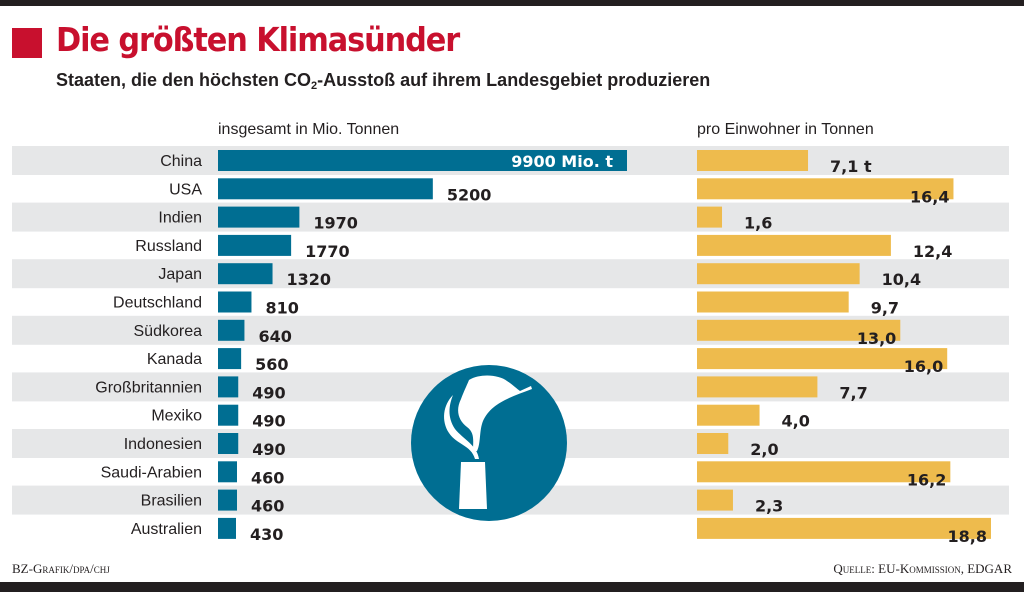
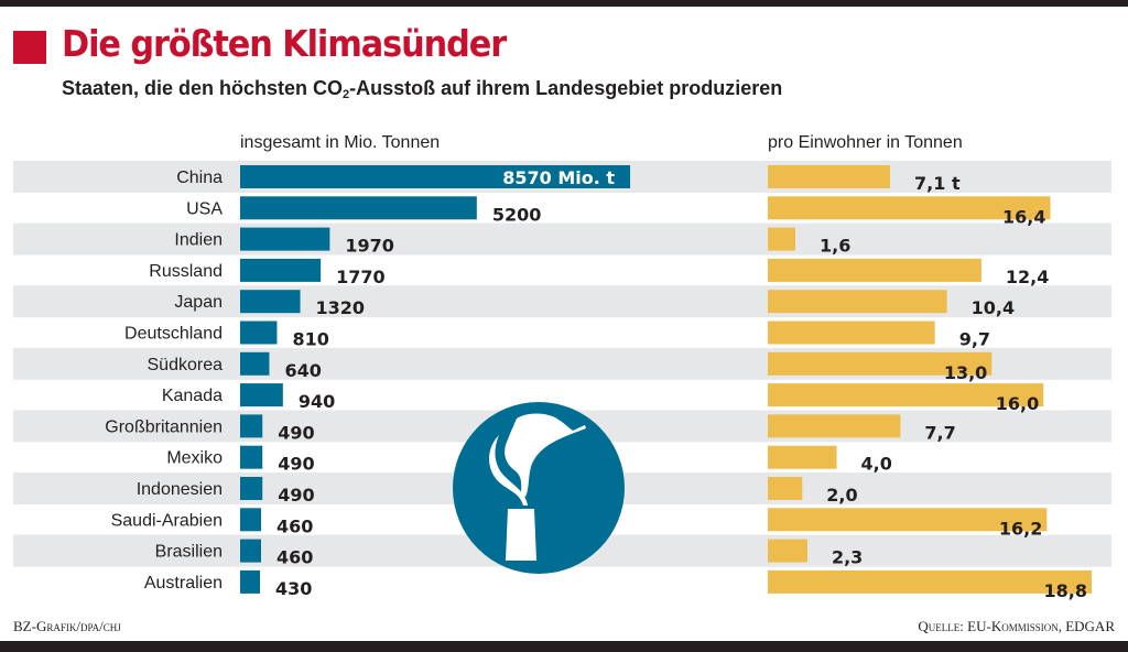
insgesamt in Mio. Tonnen/China: 9900 -> 8570
insgesamt in Mio. Tonnen/Kanada: 560 -> 940
